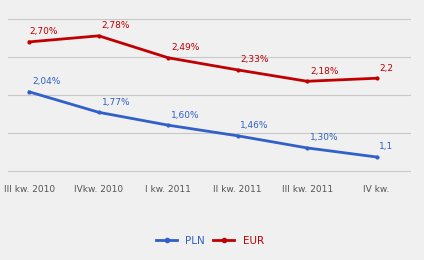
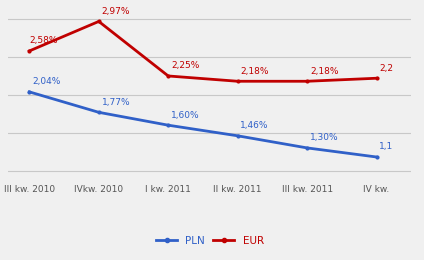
EUR/III kw. 2010: 2,70% -> 2,58%
EUR/IVkw. 2010: 2,78% -> 2,97%
EUR/I kw. 2011: 2,49% -> 2,25%
EUR/II kw. 2011: 2,33% -> 2,18%
